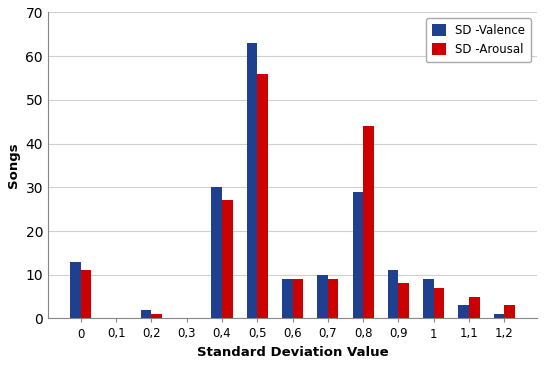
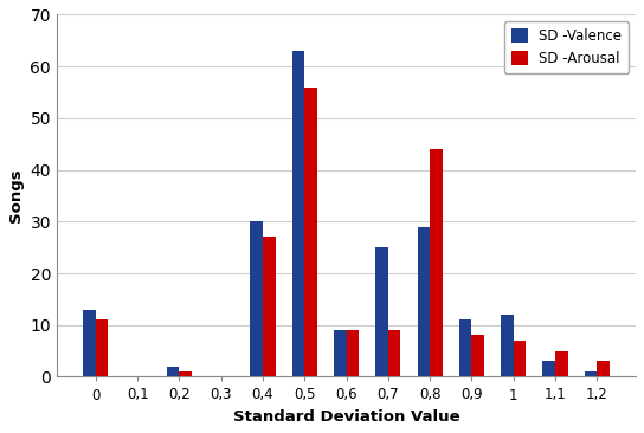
SD -Valence/0,7: 10 -> 25
SD -Valence/1: 9 -> 12
